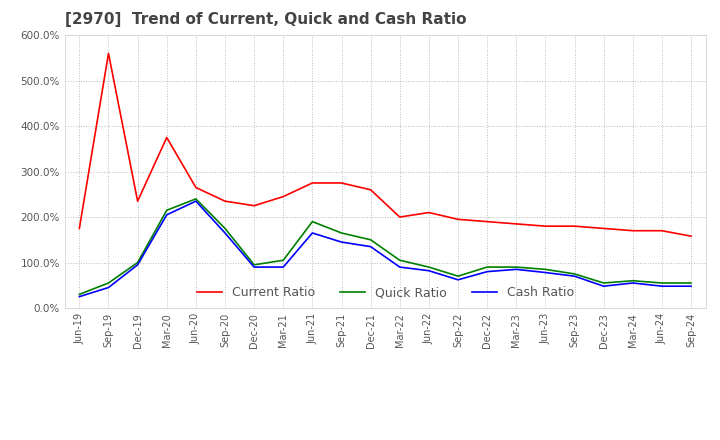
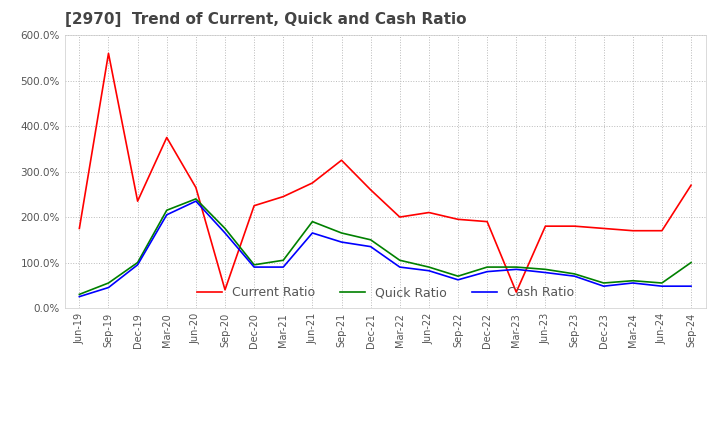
Current Ratio/Sep-20: 235% -> 40%
Current Ratio/Sep-21: 275% -> 325%
Current Ratio/Mar-23: 185% -> 35%
Current Ratio/Sep-24: 158% -> 270%
Quick Ratio/Sep-24: 55% -> 100%
